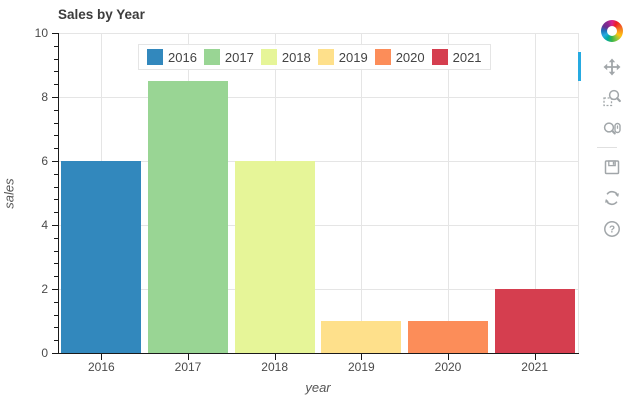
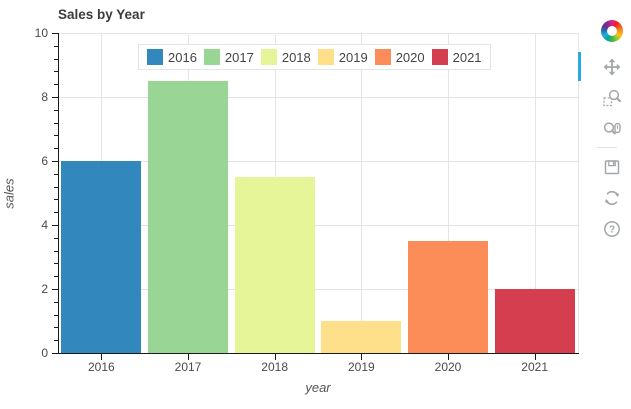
2018: 6.0 -> 5.5
2020: 1.0 -> 3.5
